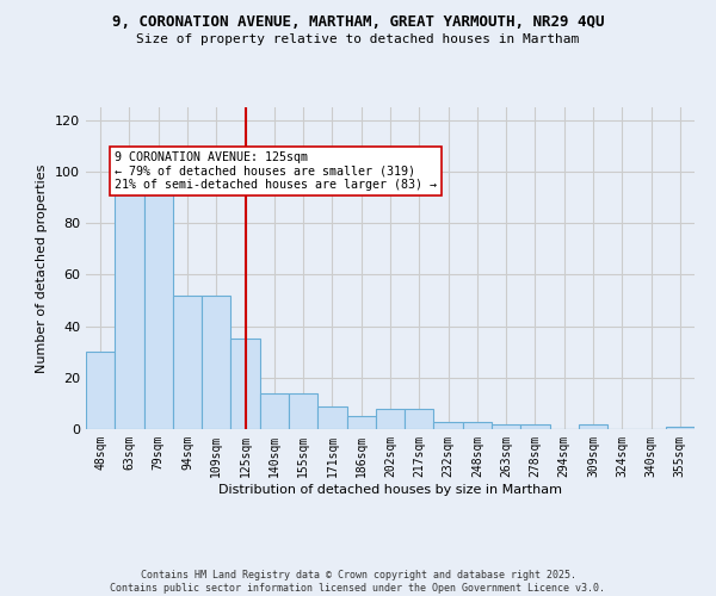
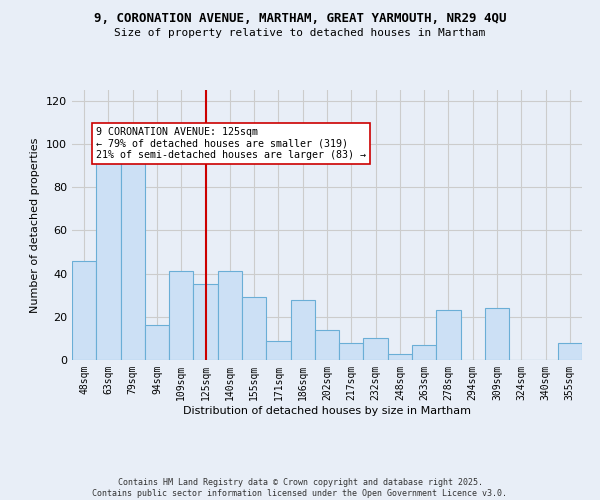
48sqm: 30 -> 46
94sqm: 52 -> 16
109sqm: 52 -> 41
140sqm: 14 -> 41
155sqm: 14 -> 29
186sqm: 5 -> 28
202sqm: 8 -> 14
232sqm: 3 -> 10
263sqm: 2 -> 7
278sqm: 2 -> 23
309sqm: 2 -> 24
355sqm: 1 -> 8
